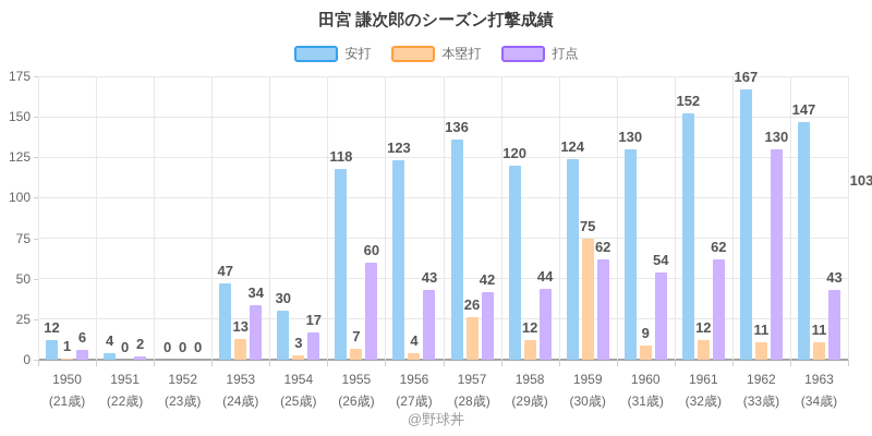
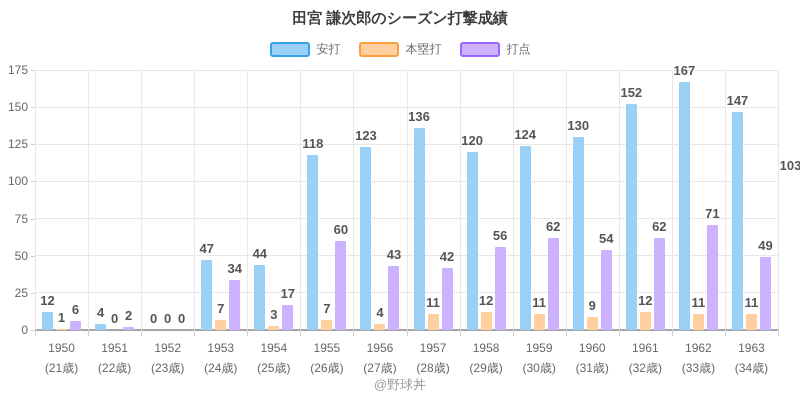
本塁打/1953: 13 -> 7
安打/1954: 30 -> 44
本塁打/1957: 26 -> 11
打点/1958: 44 -> 56
本塁打/1959: 75 -> 11
打点/1962: 130 -> 71
打点/1963: 43 -> 49
